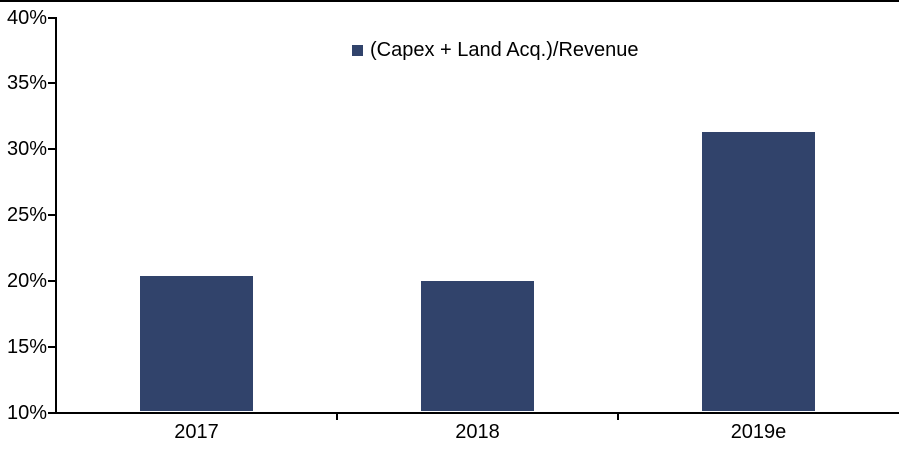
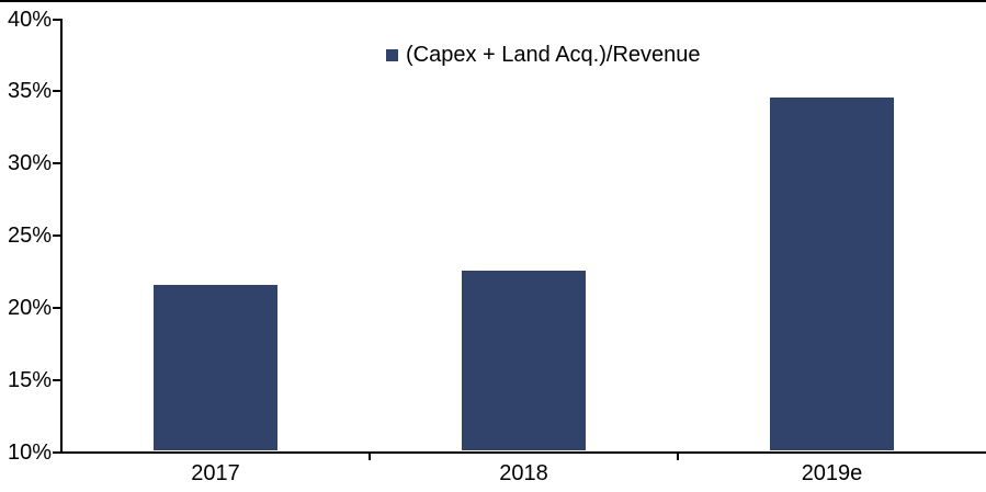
2017: 20.4% -> 21.6%
2018: 20.0% -> 22.6%
2019e: 31.3% -> 34.6%
